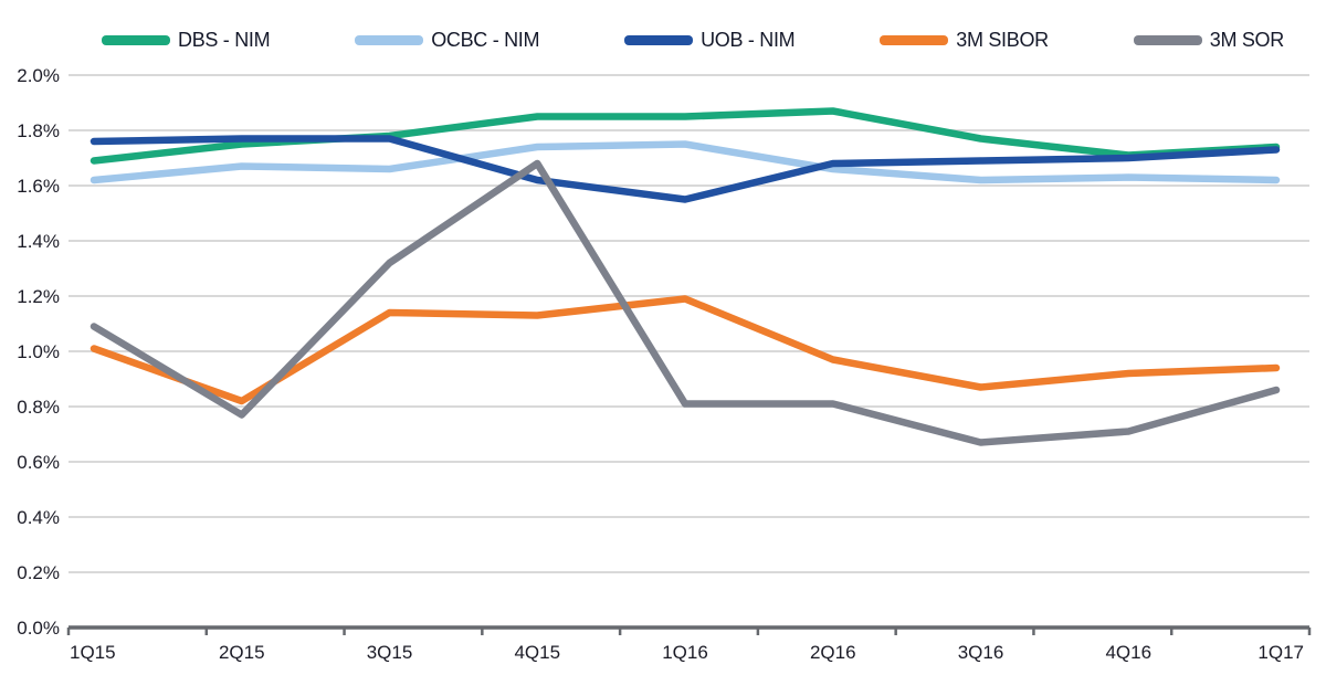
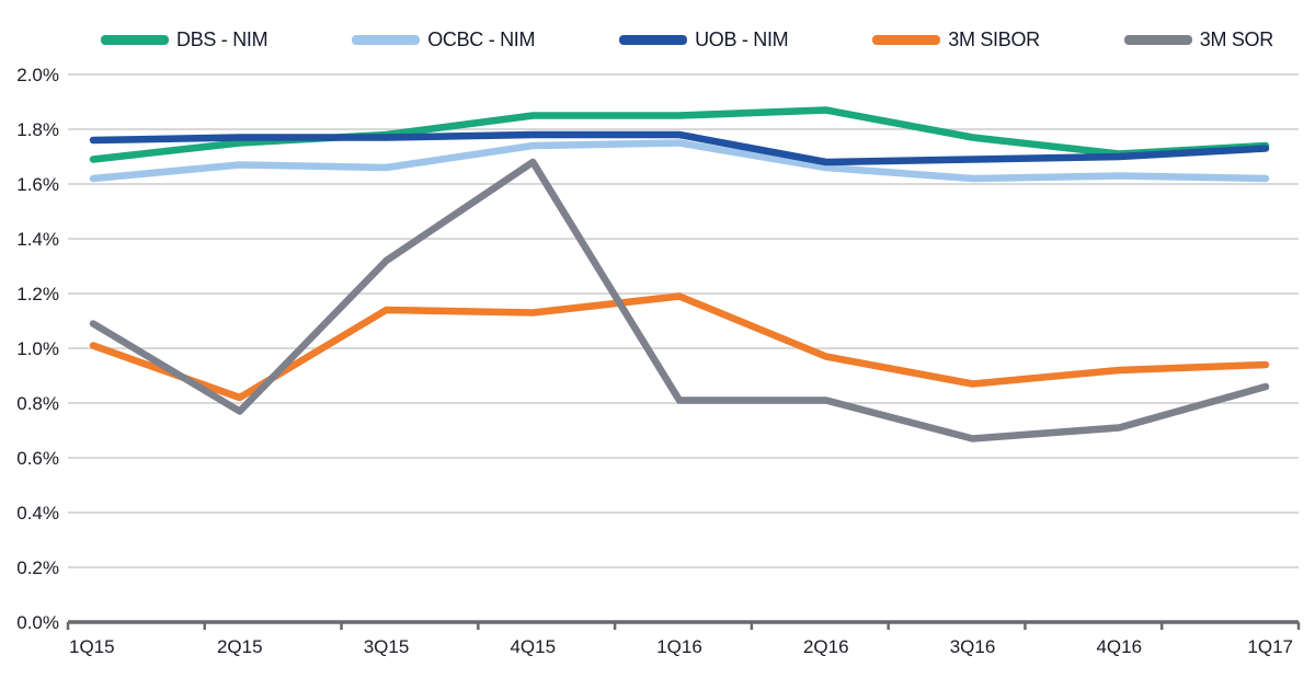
UOB - NIM/4Q15: 1.62% -> 1.78%
UOB - NIM/1Q16: 1.55% -> 1.78%
